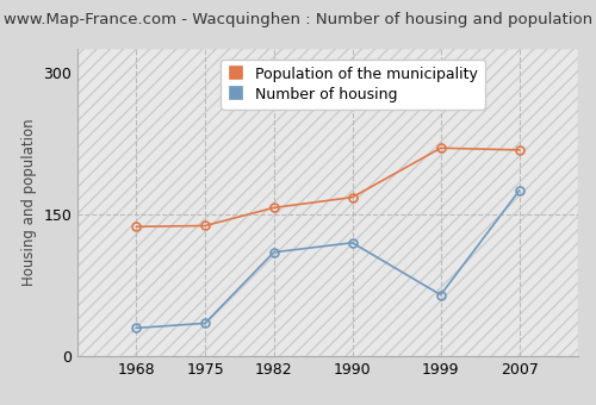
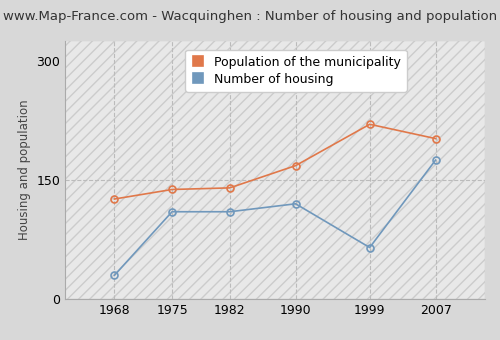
Population of the municipality/1968: 137 -> 126
Number of housing/1975: 35 -> 110
Population of the municipality/1982: 157 -> 140
Population of the municipality/2007: 218 -> 202
